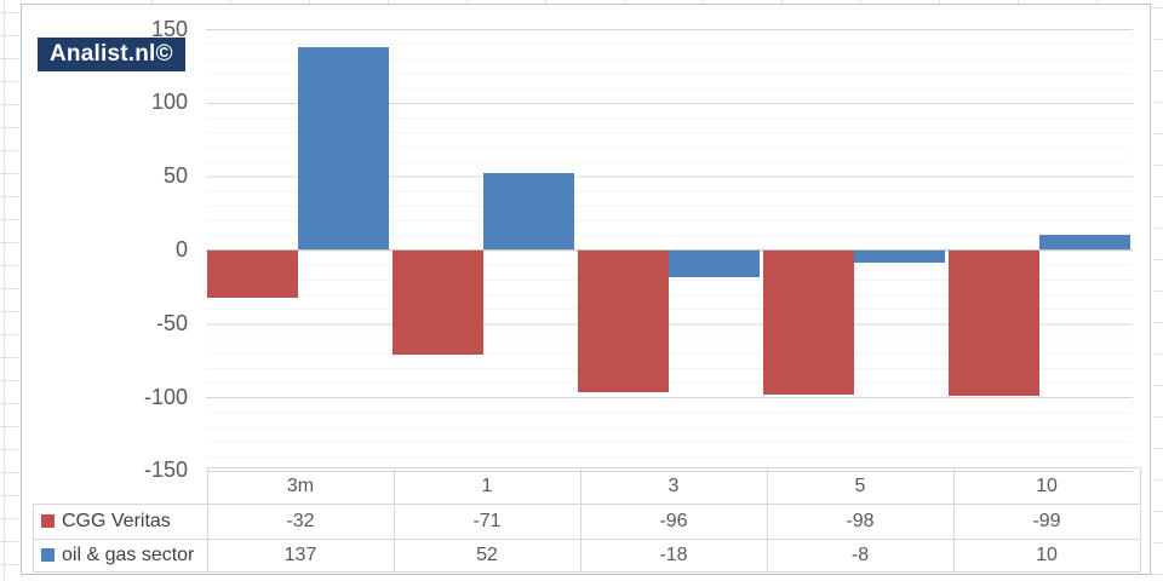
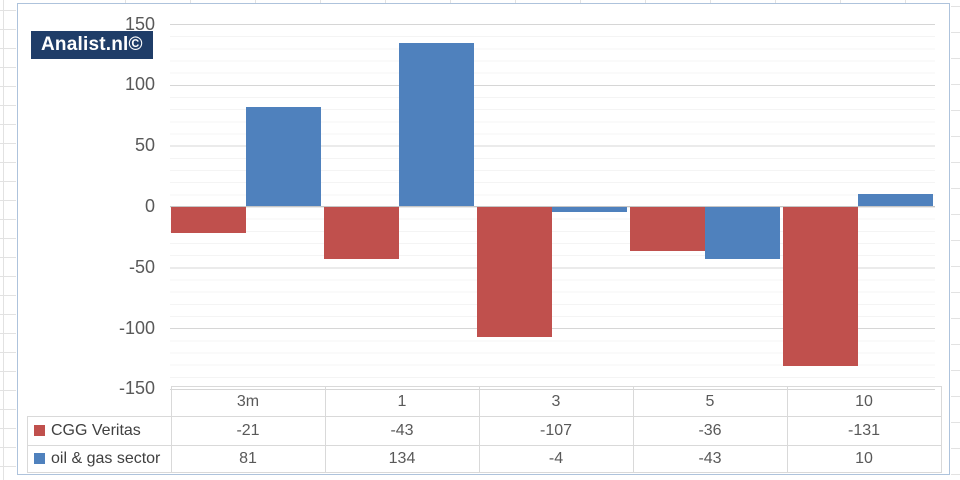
CGG Veritas/3m: -32 -> -21
oil & gas sector/3m: 137 -> 81
CGG Veritas/1: -71 -> -43
oil & gas sector/1: 52 -> 134
CGG Veritas/3: -96 -> -107
oil & gas sector/3: -18 -> -4
CGG Veritas/5: -98 -> -36
oil & gas sector/5: -8 -> -43
CGG Veritas/10: -99 -> -131
